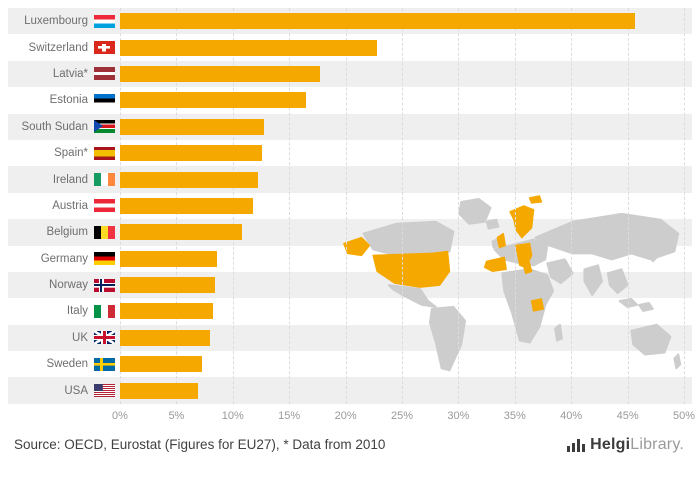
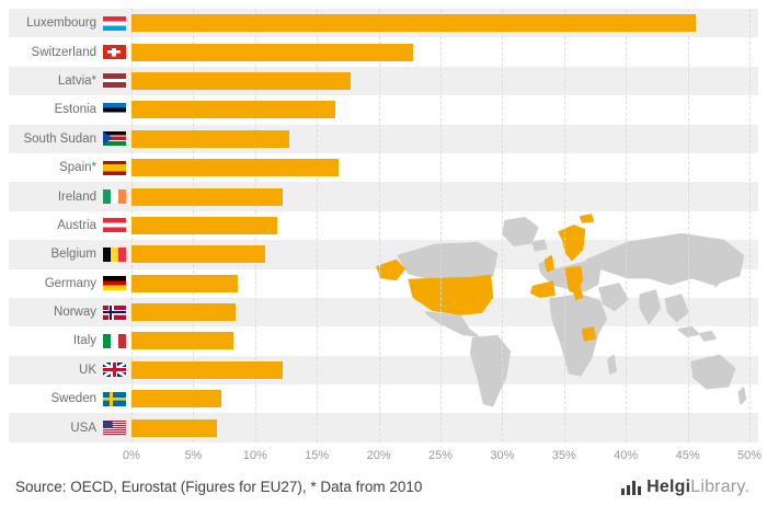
Spain*: 12.4% -> 16.5%
UK: 7.9% -> 12.1%
